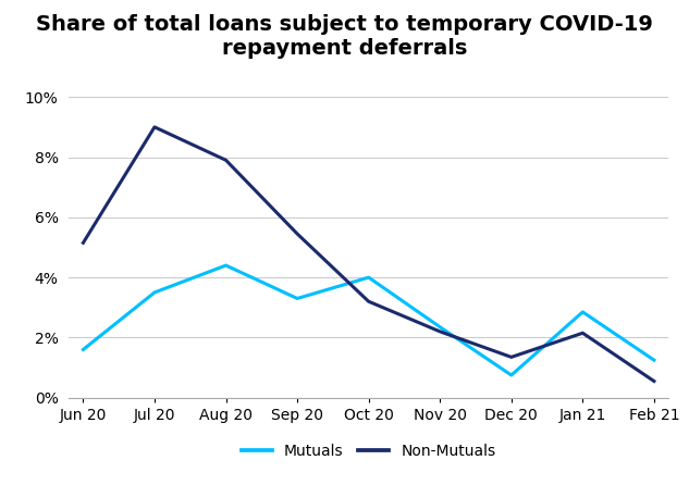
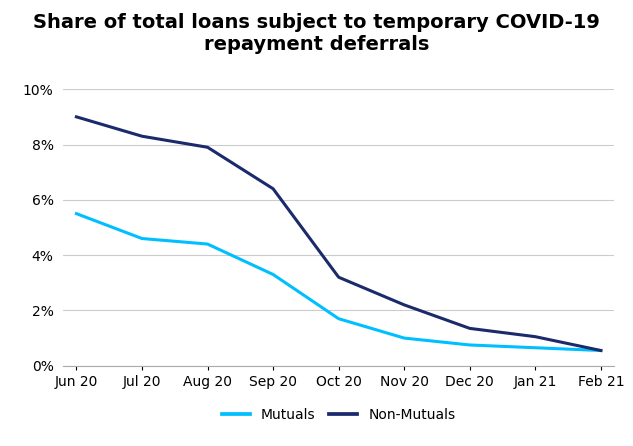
Mutuals/Jun 20: 1.60% -> 5.50%
Non-Mutuals/Jun 20: 5.15% -> 9.00%
Mutuals/Jul 20: 3.50% -> 4.60%
Non-Mutuals/Jul 20: 9.00% -> 8.30%
Non-Mutuals/Sep 20: 5.45% -> 6.40%
Mutuals/Oct 20: 4.00% -> 1.70%
Mutuals/Nov 20: 2.35% -> 1.00%
Mutuals/Jan 21: 2.85% -> 0.65%
Non-Mutuals/Jan 21: 2.15% -> 1.05%
Mutuals/Feb 21: 1.25% -> 0.55%
